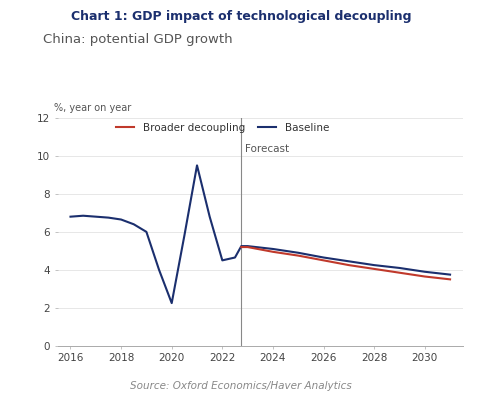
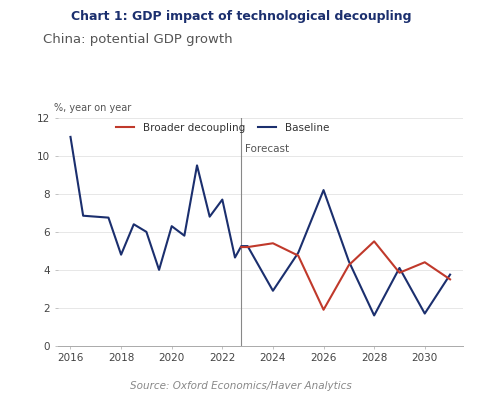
Baseline/2016: 6.8 -> 11.0
Baseline/2018: 6.7 -> 4.8
Baseline/2020: 2.2 -> 6.3
Baseline/2022: 4.5 -> 7.7
Baseline/2024: 5.1 -> 2.9
Broader decoupling/2024: 5.0 -> 5.4
Baseline/2026: 4.7 -> 8.2
Broader decoupling/2026: 4.5 -> 1.9
Baseline/2028: 4.2 -> 1.6
Broader decoupling/2028: 4.0 -> 5.5
Baseline/2030: 3.9 -> 1.7
Broader decoupling/2030: 3.6 -> 4.4
